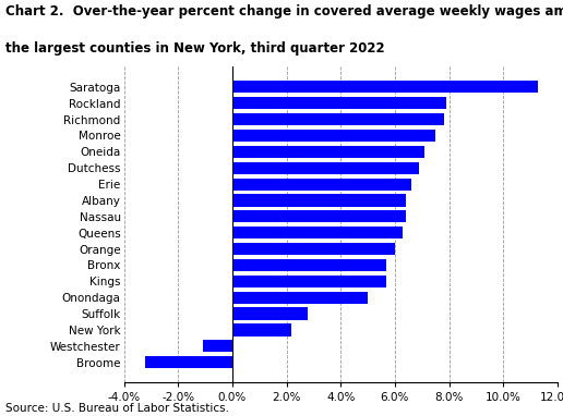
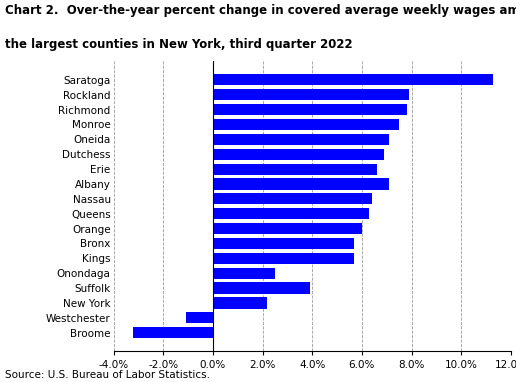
Albany: 6.4% -> 7.1%
Onondaga: 5.0% -> 2.5%
Suffolk: 2.8% -> 3.9%
